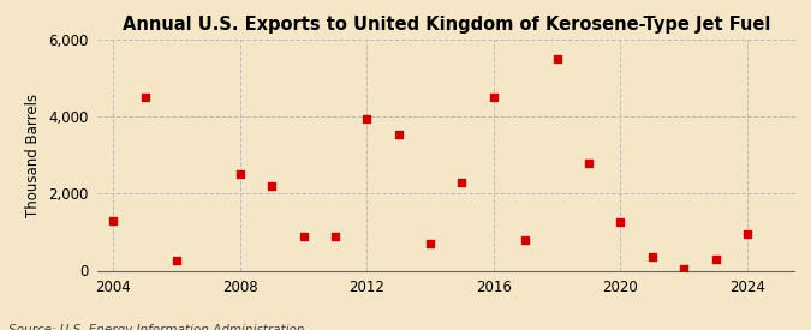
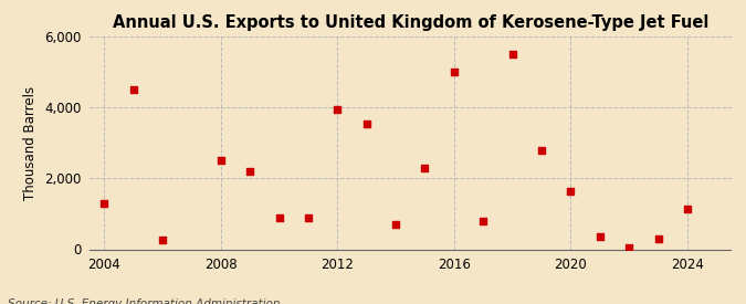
2016: 4,500 -> 5,000
2020: 1,250 -> 1,650
2024: 950 -> 1,150
